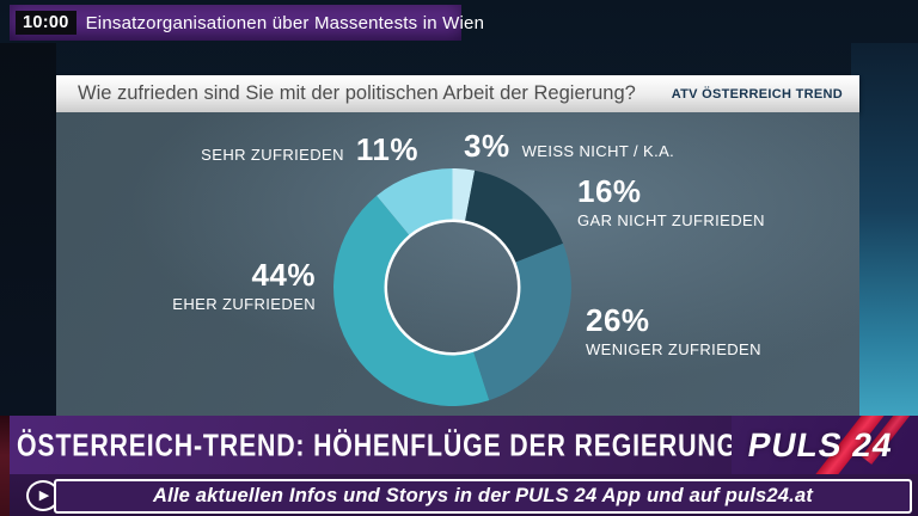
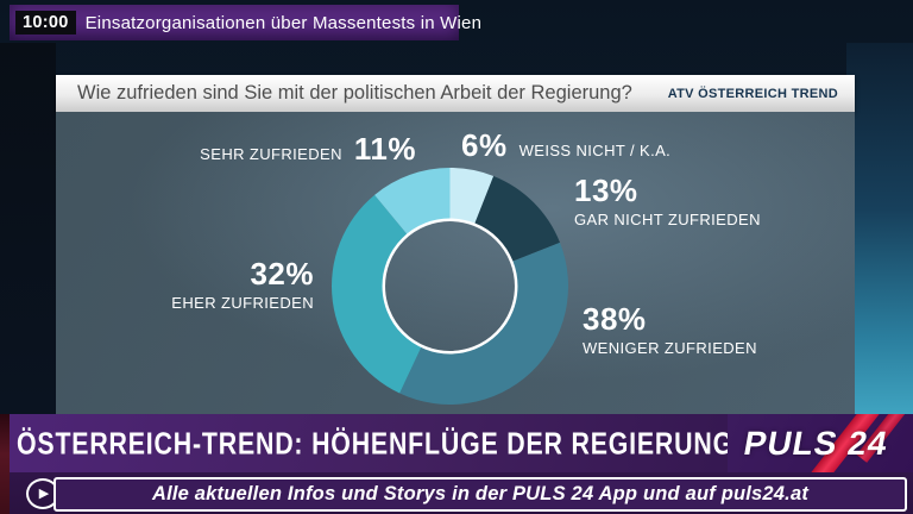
WEISS NICHT / K.A.: 3% -> 6%
GAR NICHT ZUFRIEDEN: 16% -> 13%
WENIGER ZUFRIEDEN: 26% -> 38%
EHER ZUFRIEDEN: 44% -> 32%
